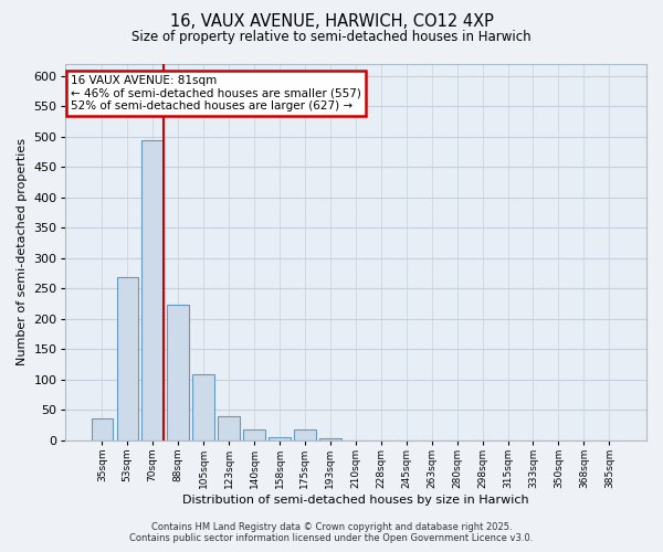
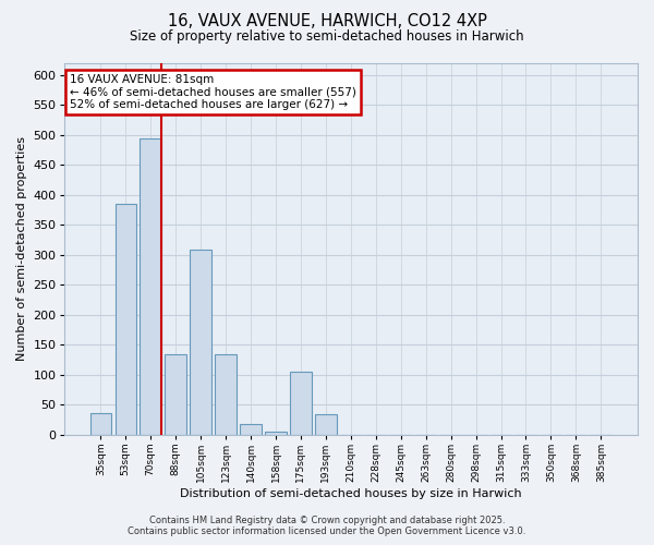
53sqm: 268 -> 384
88sqm: 223 -> 134
105sqm: 108 -> 308
123sqm: 40 -> 134
175sqm: 17 -> 104
193sqm: 3 -> 34
